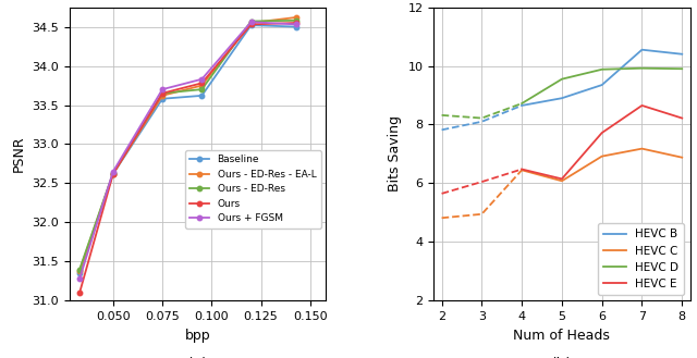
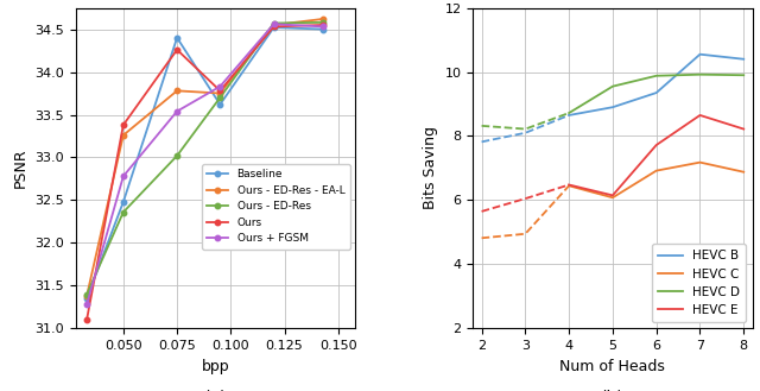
Baseline/0.050: 32.62 -> 32.48
Ours - ED-Res - EA-L/0.050: 32.62 -> 33.26
Ours - ED-Res/0.050: 32.63 -> 32.36
Ours/0.050: 32.62 -> 33.38
Ours + FGSM/0.050: 32.65 -> 32.78
Baseline/0.075: 33.58 -> 34.40
Ours - ED-Res - EA-L/0.075: 33.62 -> 33.78
Ours - ED-Res/0.075: 33.65 -> 33.02
Ours/0.075: 33.65 -> 34.26
Ours + FGSM/0.075: 33.70 -> 33.54
